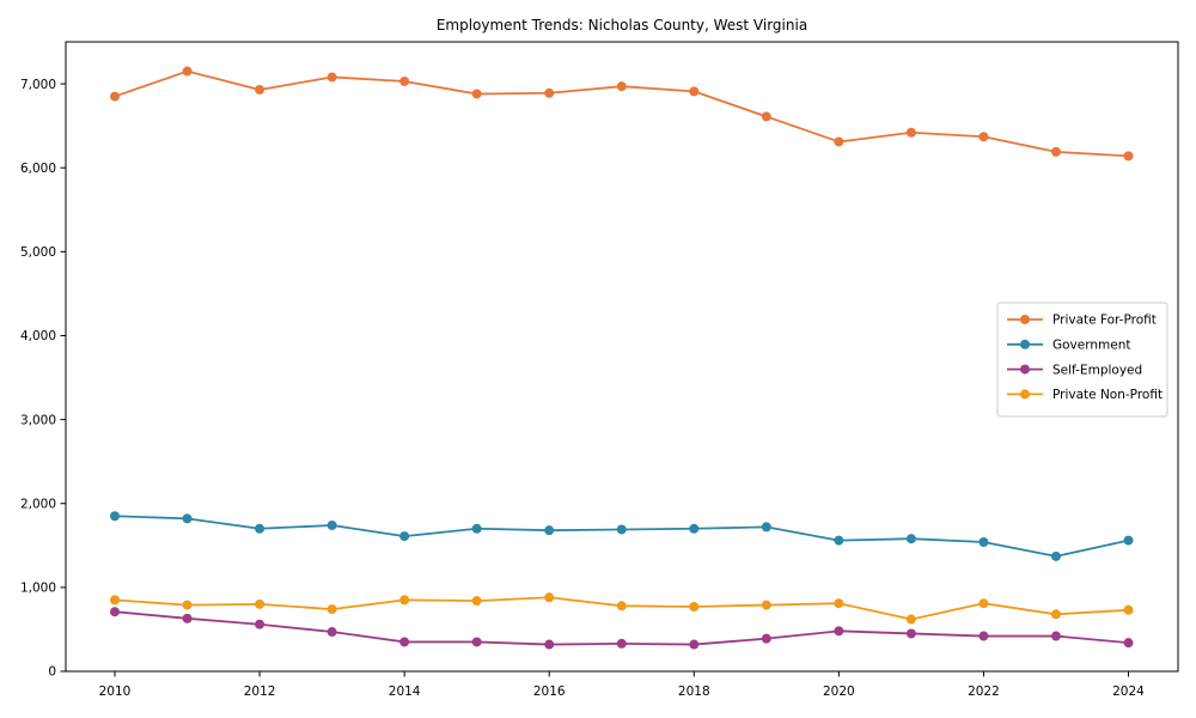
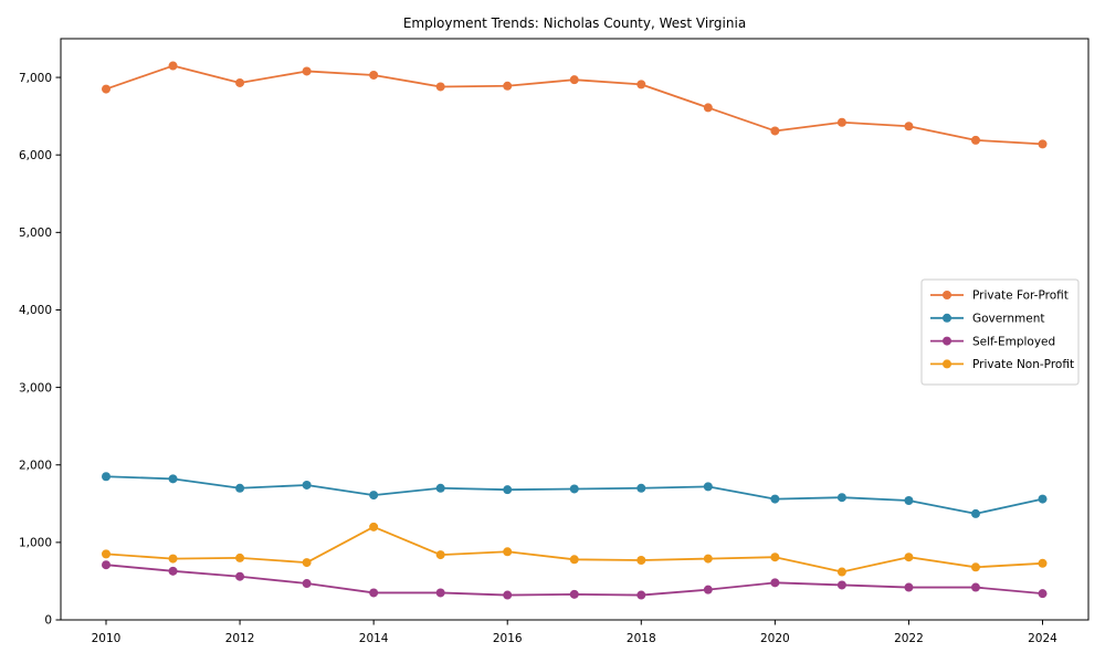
Private Non-Profit/2014: 800 -> 1200
